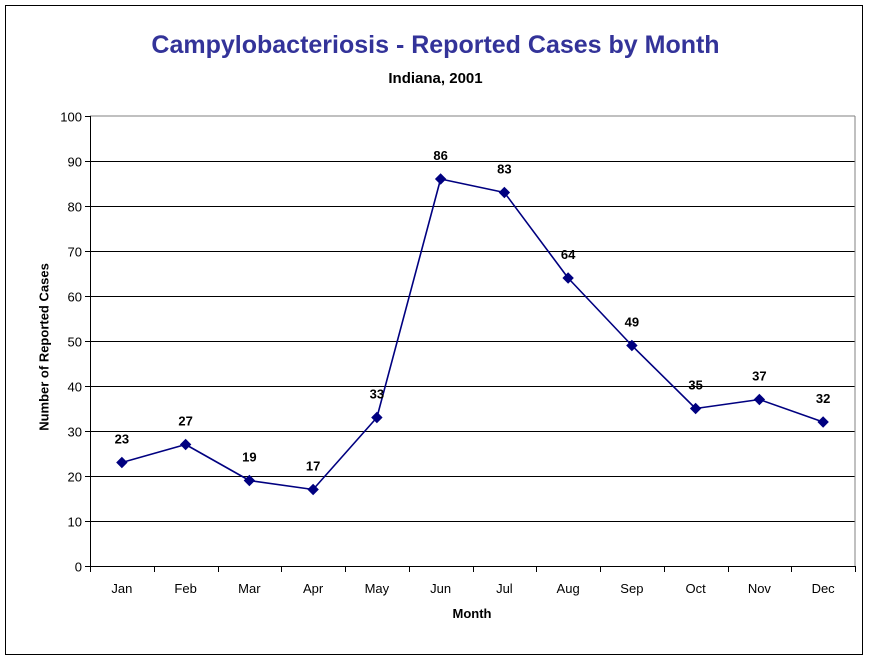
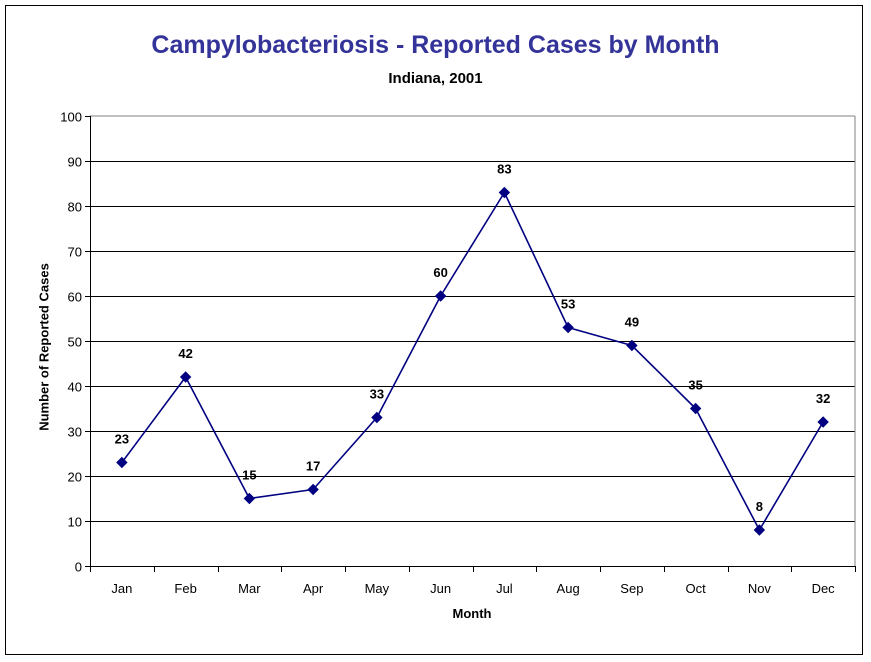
Feb: 27 -> 42
Mar: 19 -> 15
Jun: 86 -> 60
Aug: 64 -> 53
Nov: 37 -> 8
